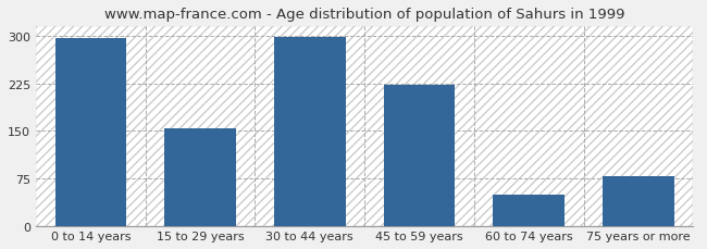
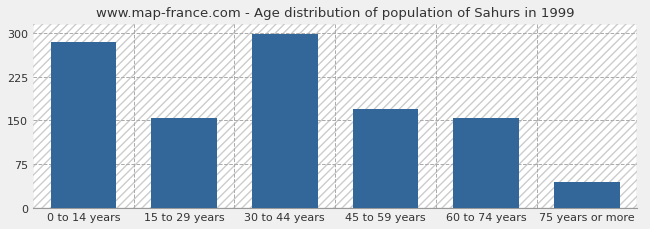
0 to 14 years: 296 -> 284
45 to 59 years: 222 -> 170
60 to 74 years: 50 -> 155
75 years or more: 78 -> 45
